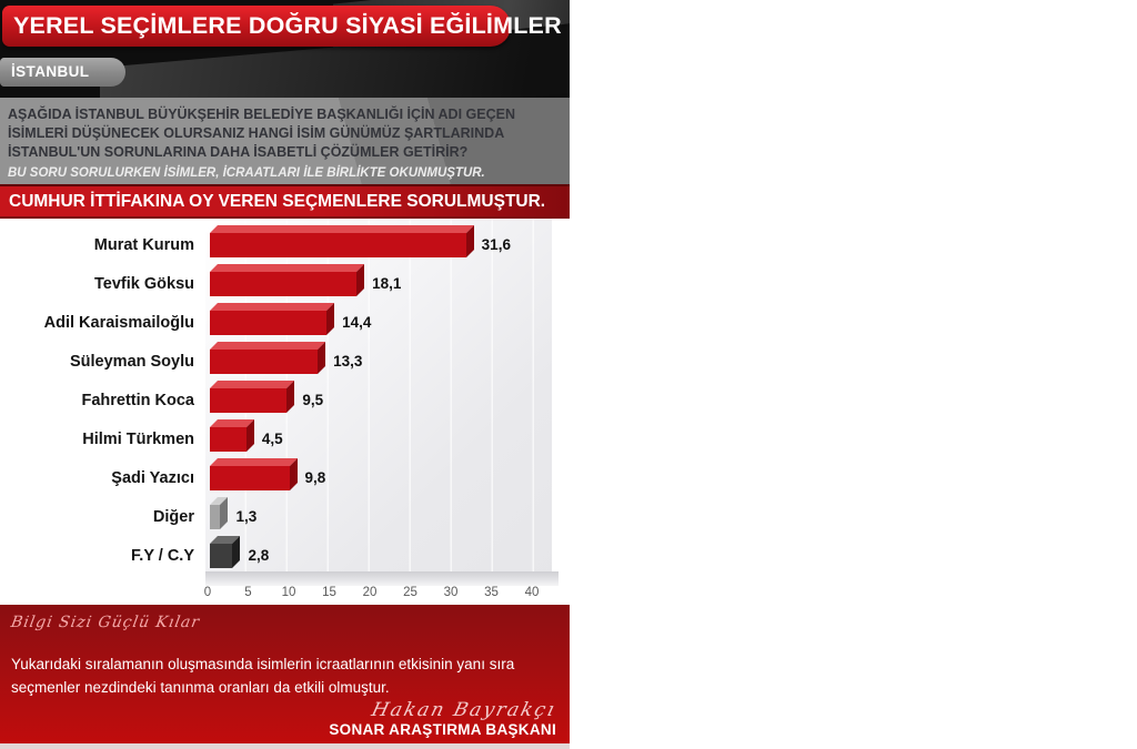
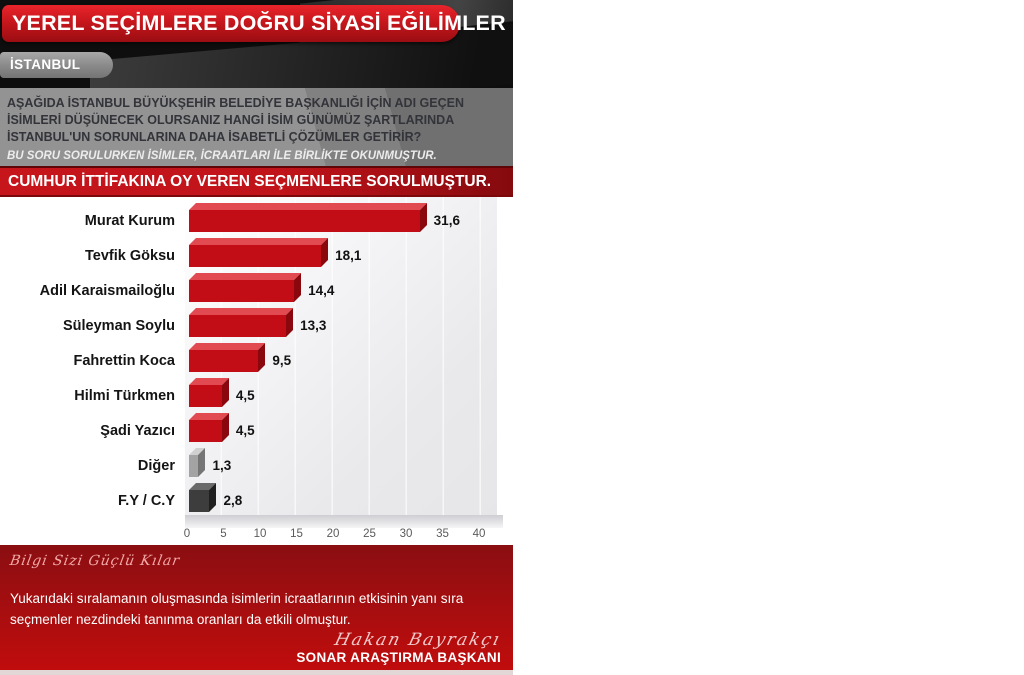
Şadi Yazıcı: 9,8 -> 4,5
